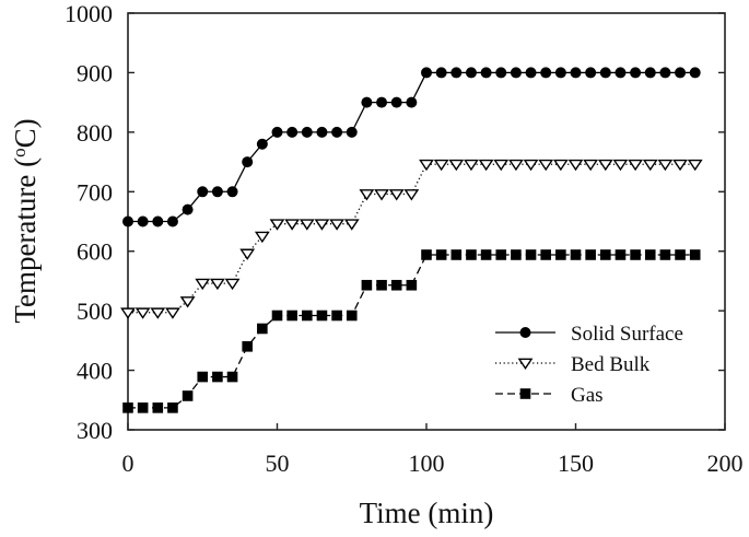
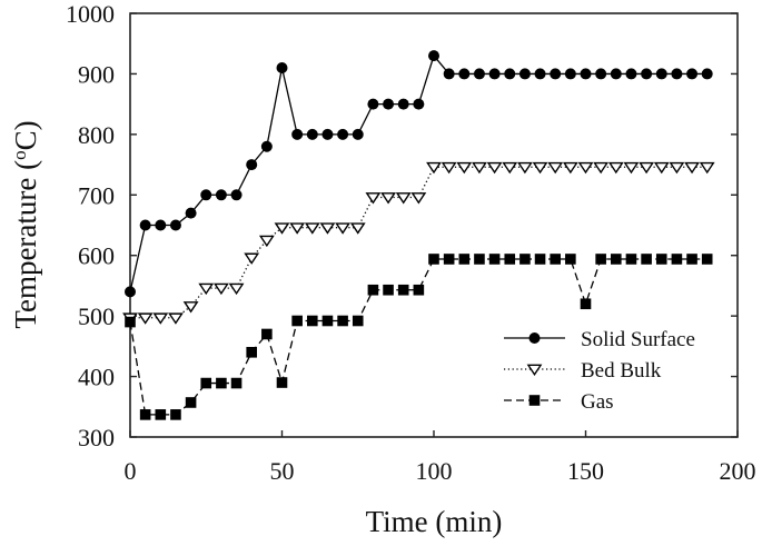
Solid Surface/0: 650 -> 540
Gas/0: 340 -> 490
Solid Surface/50: 800 -> 910
Gas/50: 490 -> 390
Solid Surface/100: 900 -> 930
Gas/150: 590 -> 520
